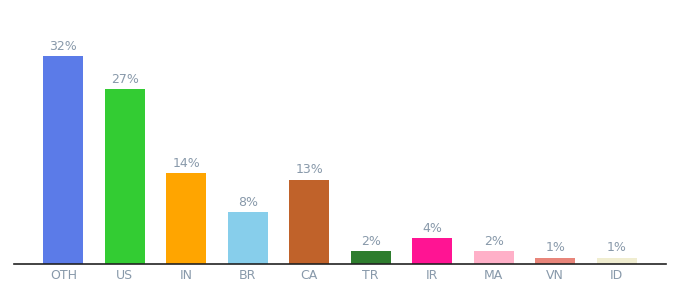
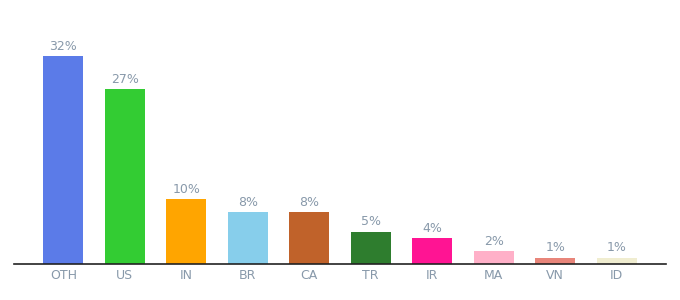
IN: 14% -> 10%
CA: 13% -> 8%
TR: 2% -> 5%
